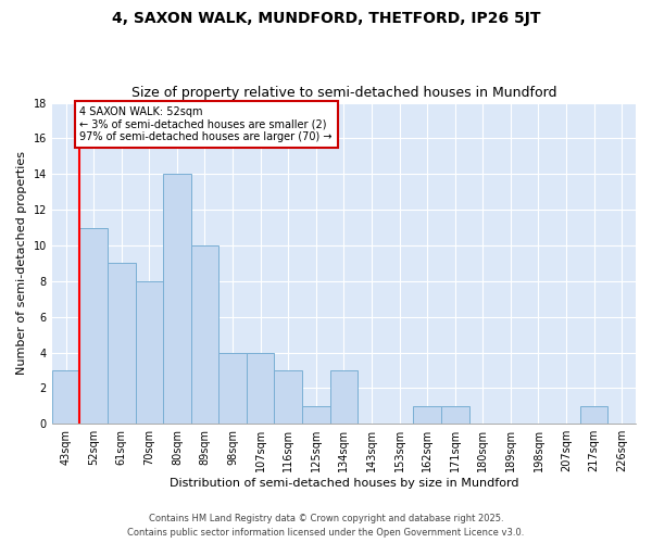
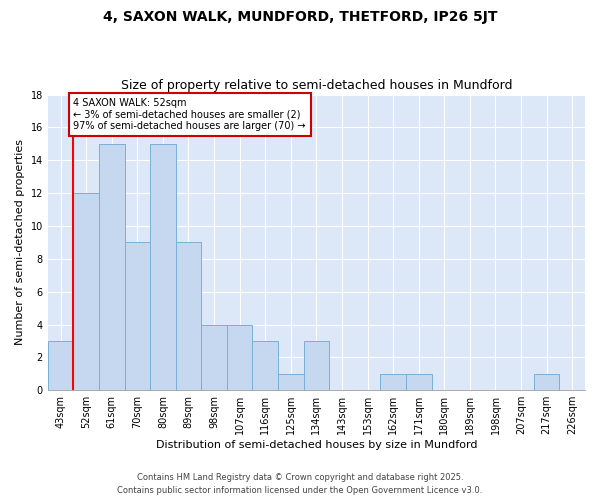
52sqm: 11 -> 12
61sqm: 9 -> 15
70sqm: 8 -> 9
80sqm: 14 -> 15
89sqm: 10 -> 9
